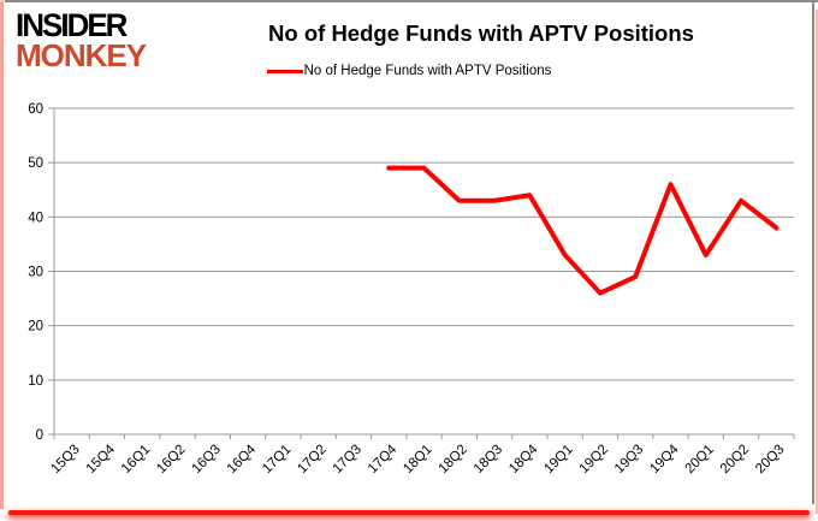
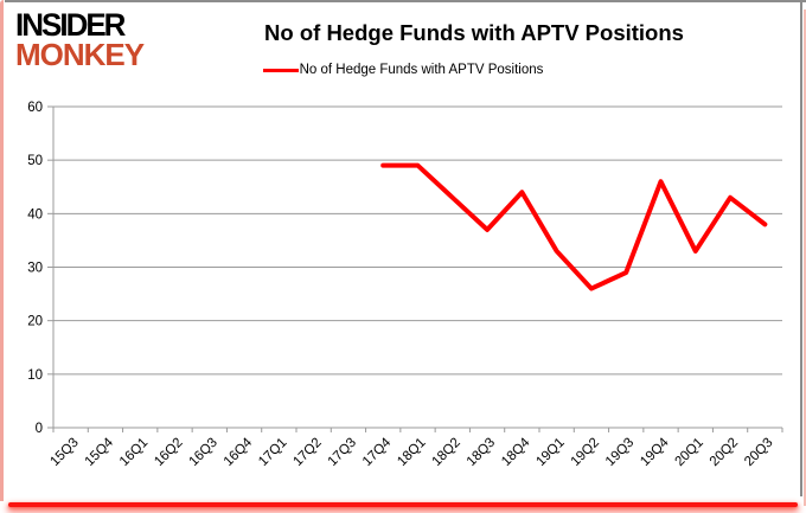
18Q3: 43 -> 37
